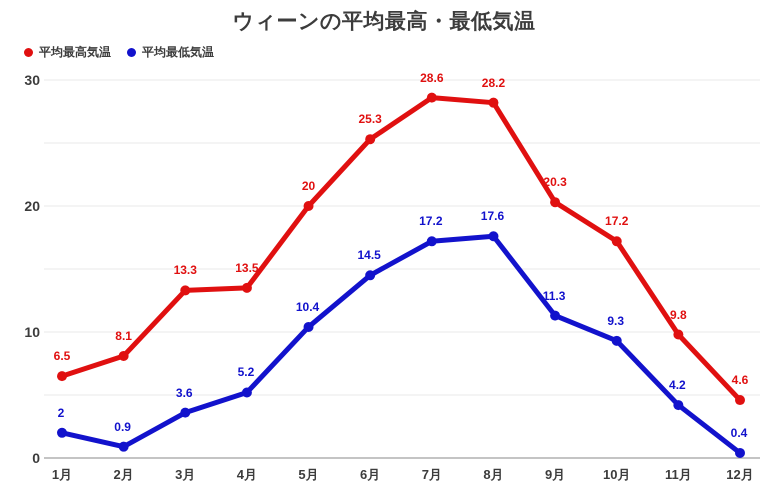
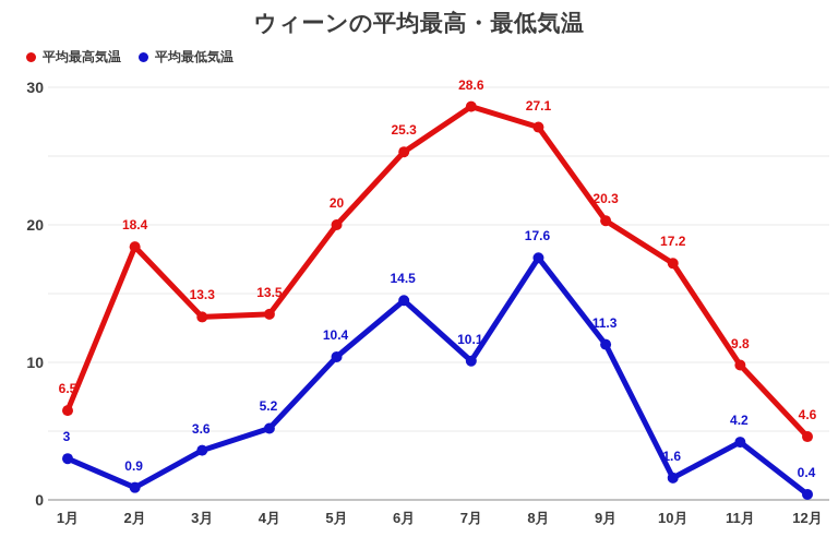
平均最低気温/1月: 2 -> 3
平均最高気温/2月: 8.1 -> 18.4
平均最低気温/7月: 17.2 -> 10.1
平均最高気温/8月: 28.2 -> 27.1
平均最低気温/10月: 9.3 -> 1.6
